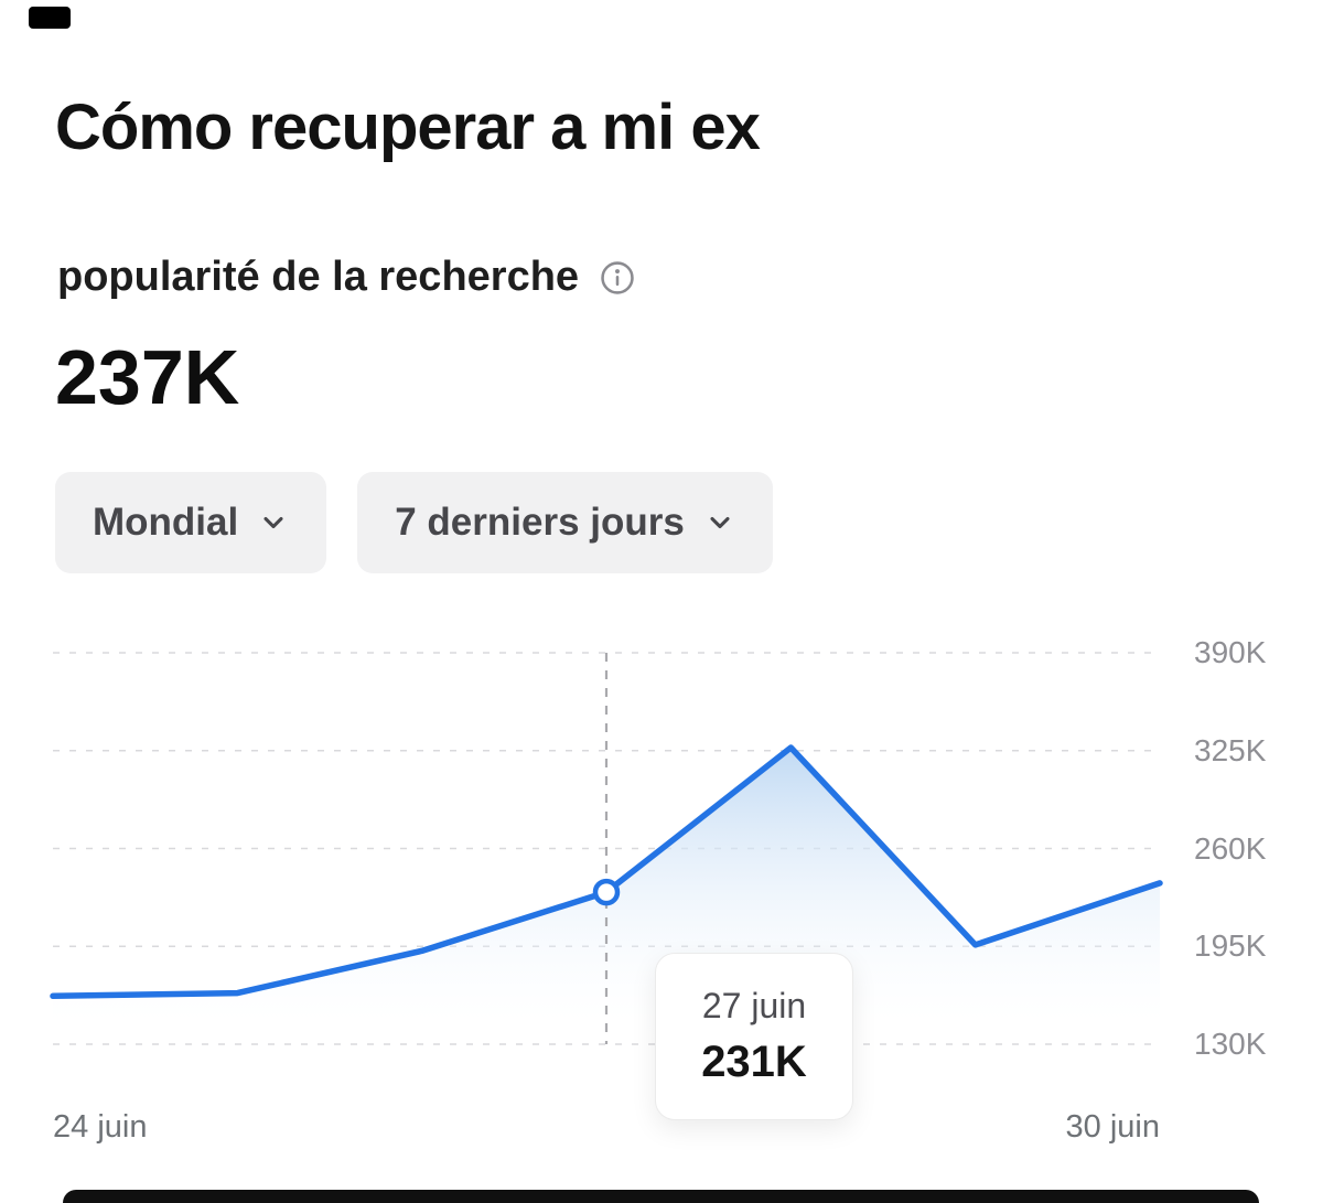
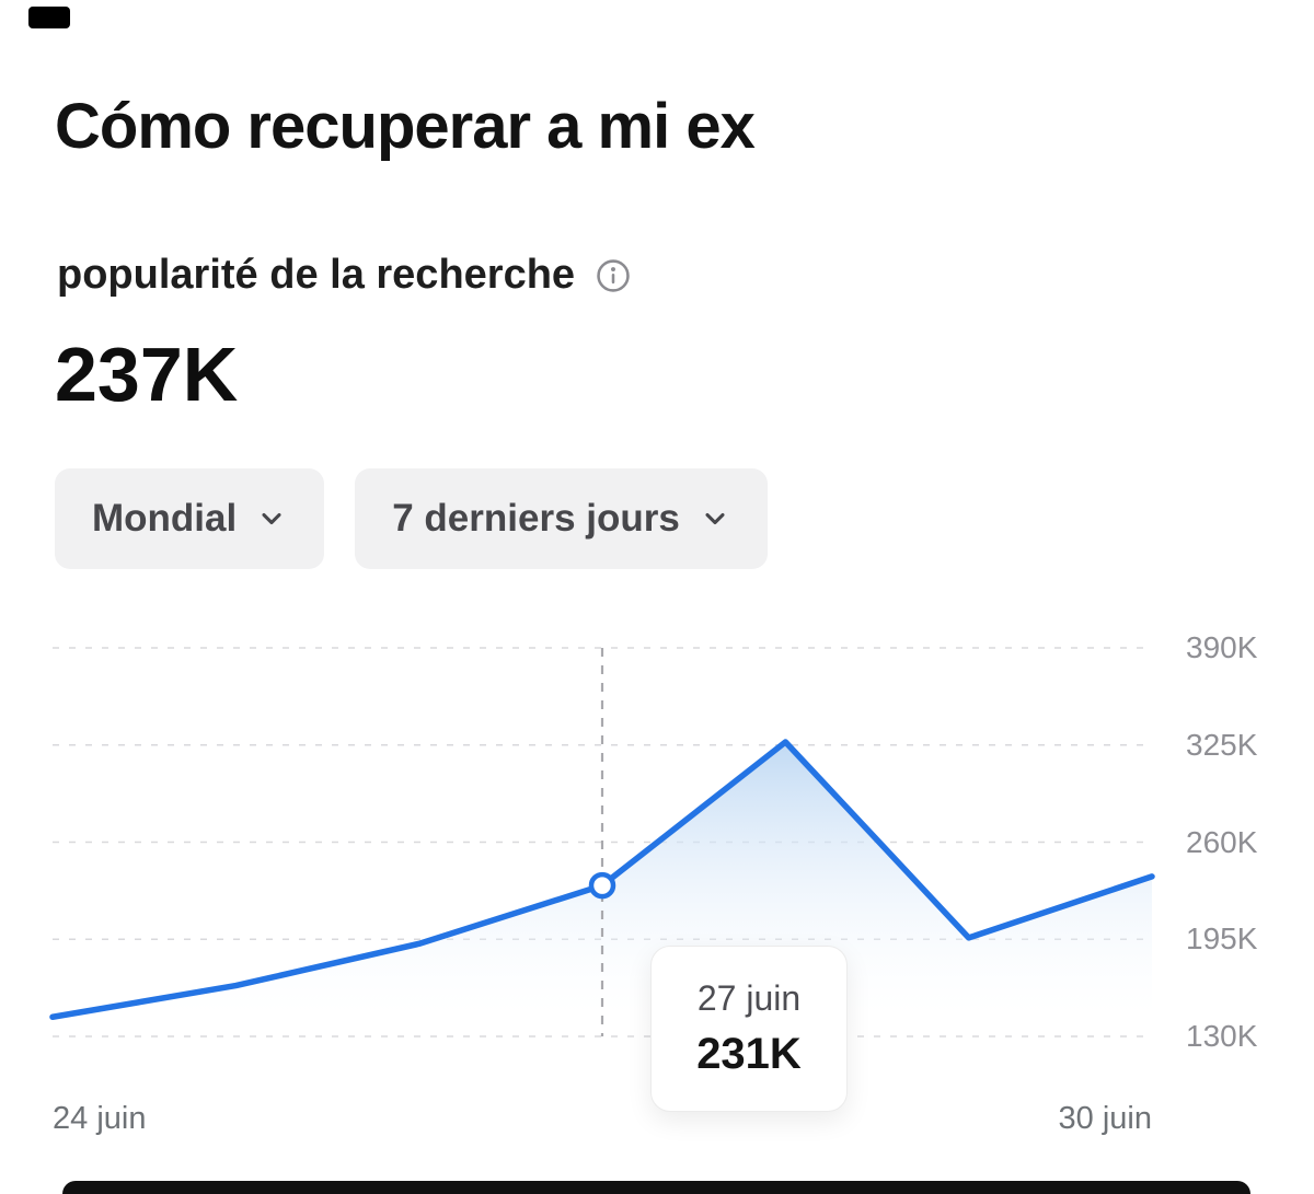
24 juin: 162K -> 143K
